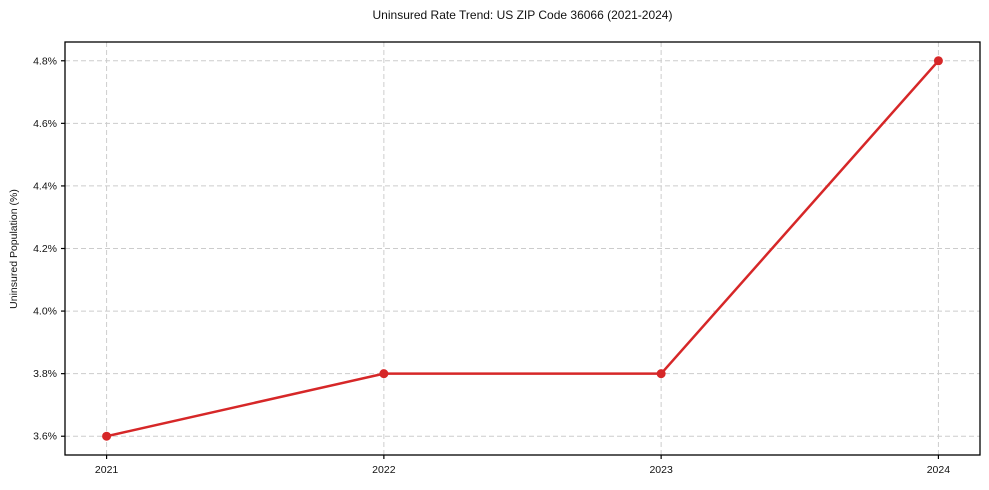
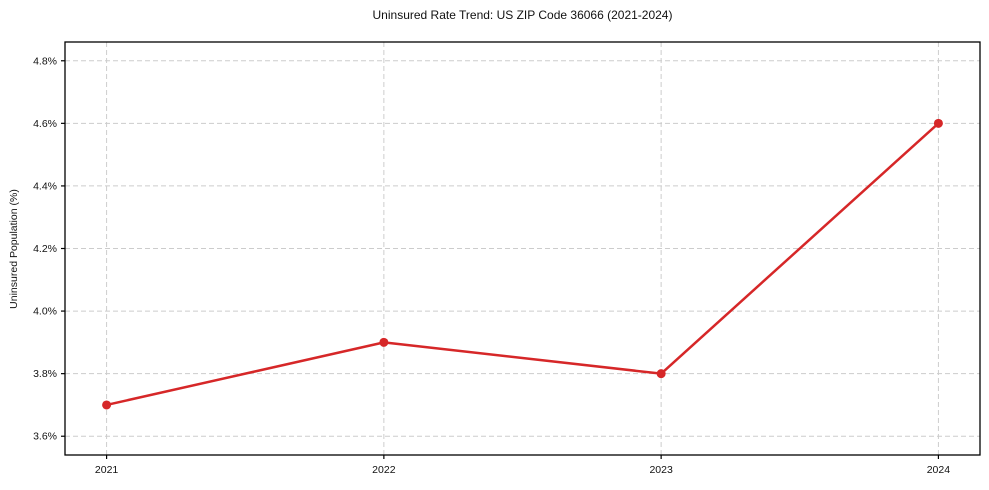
2021: 3.6% -> 3.7%
2022: 3.8% -> 3.9%
2024: 4.8% -> 4.6%
